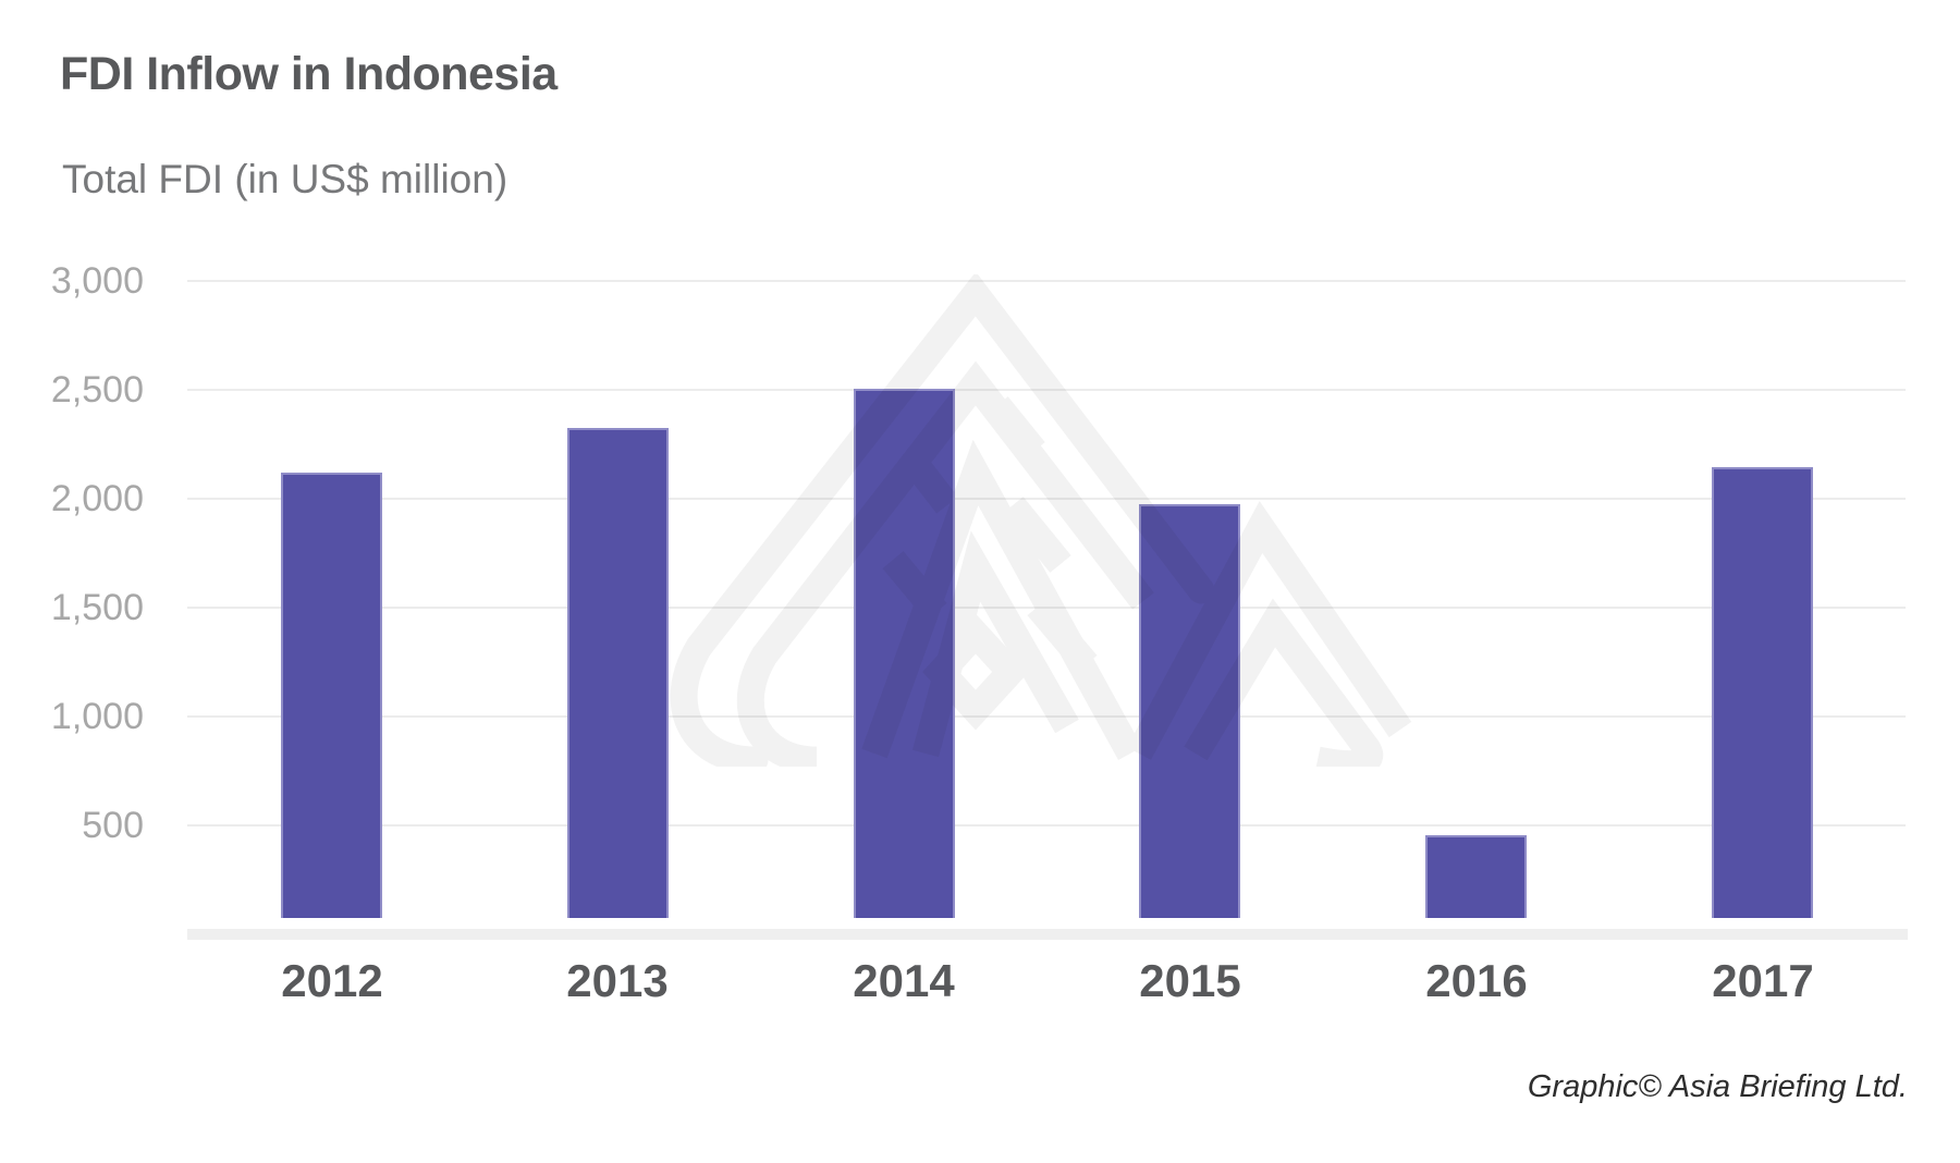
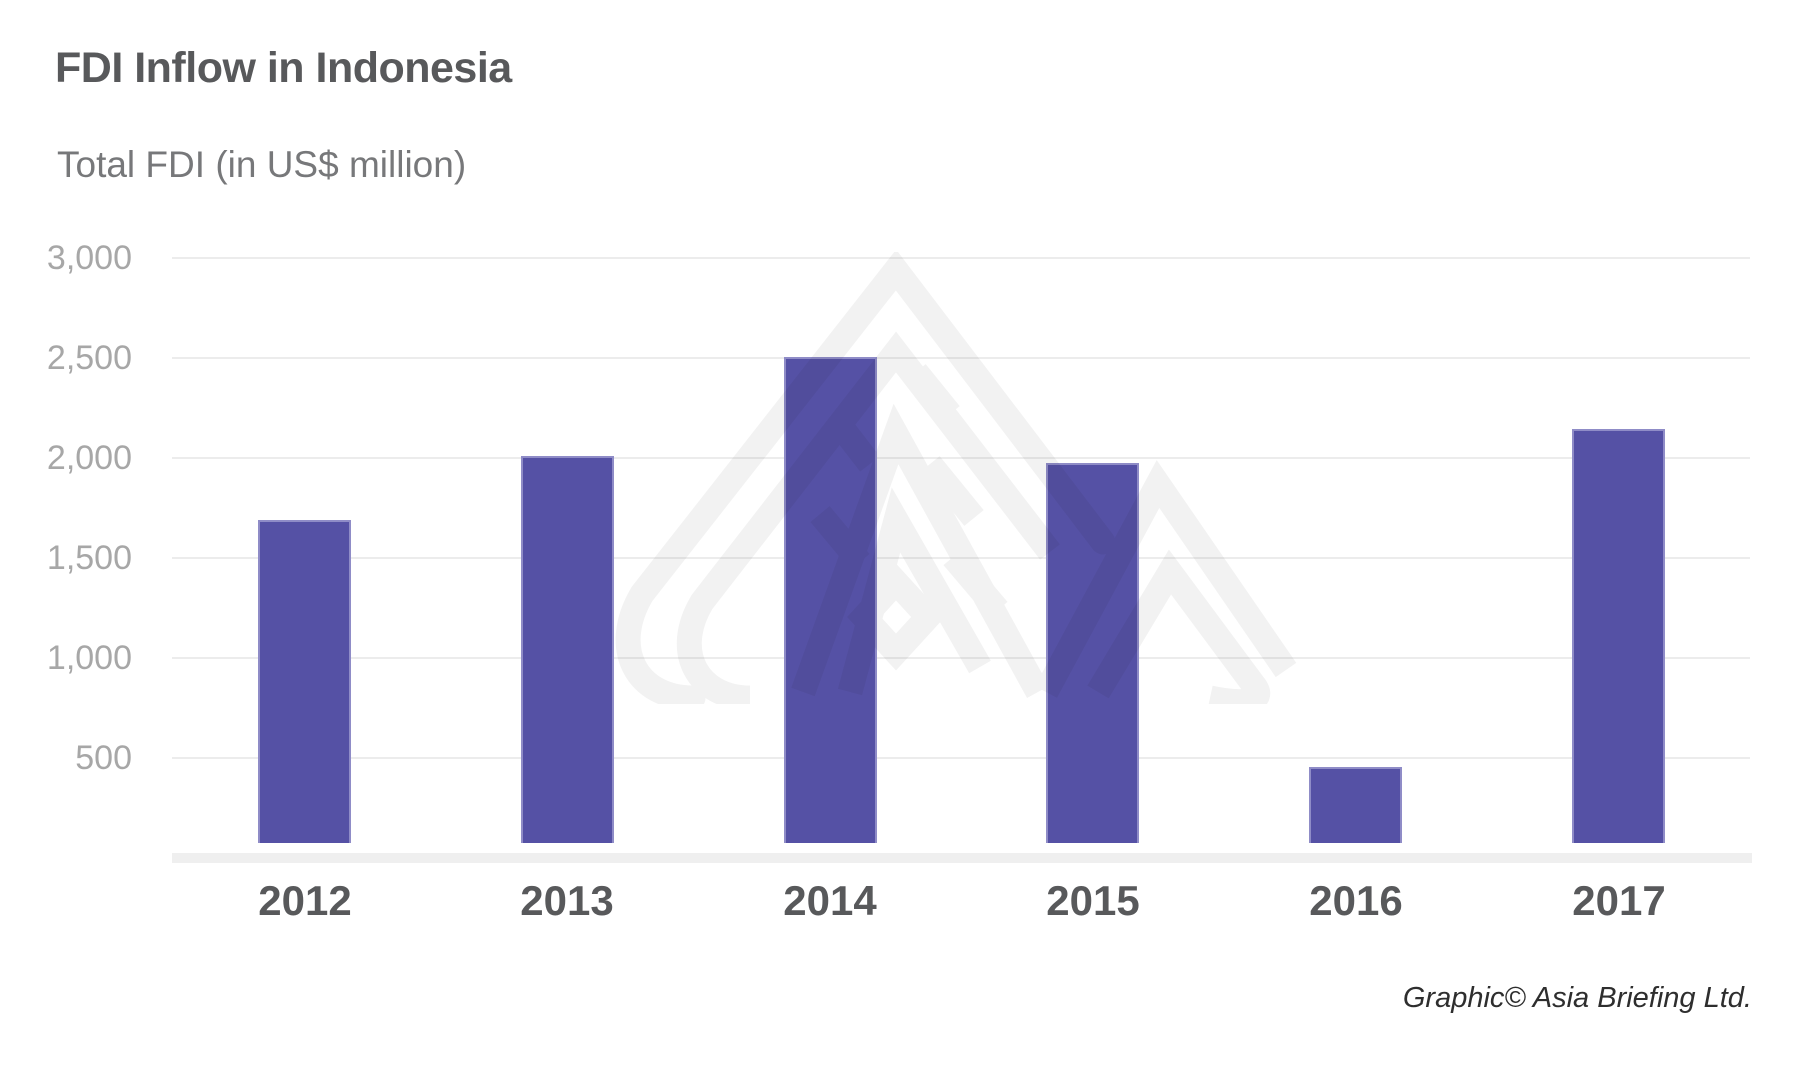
2012: 2120 -> 1690
2013: 2320 -> 2010
